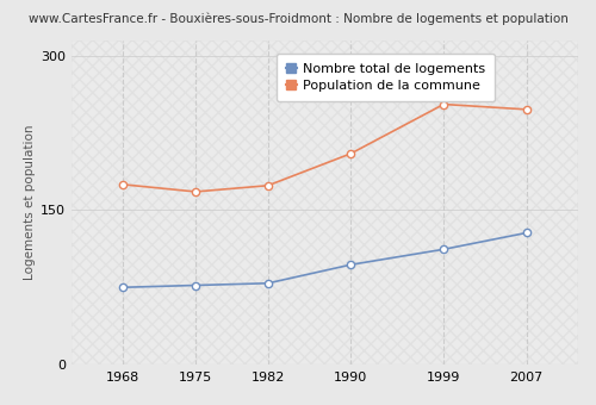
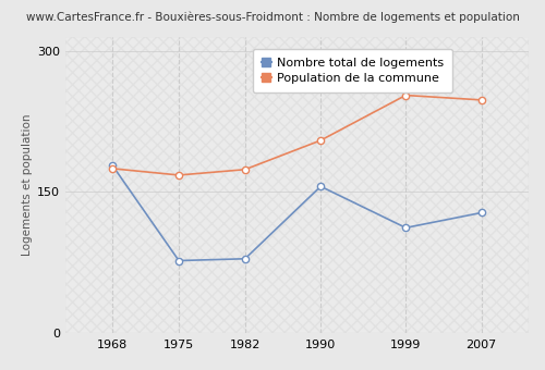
Nombre total de logements/1968: 75 -> 178
Nombre total de logements/1990: 97 -> 156
